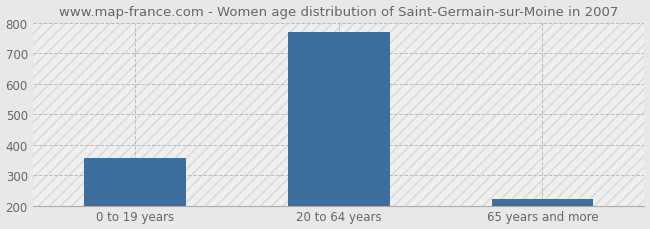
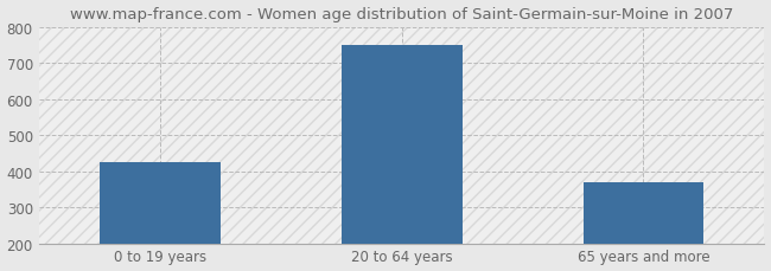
0 to 19 years: 355 -> 425
20 to 64 years: 771 -> 750
65 years and more: 221 -> 370
